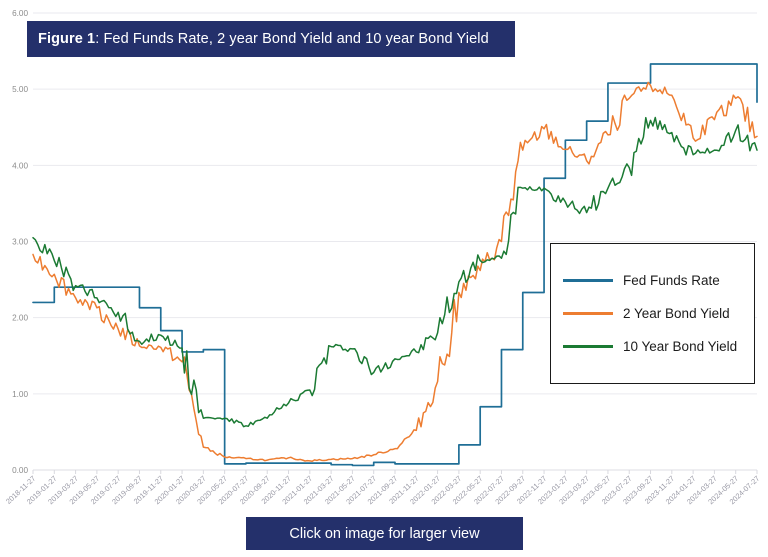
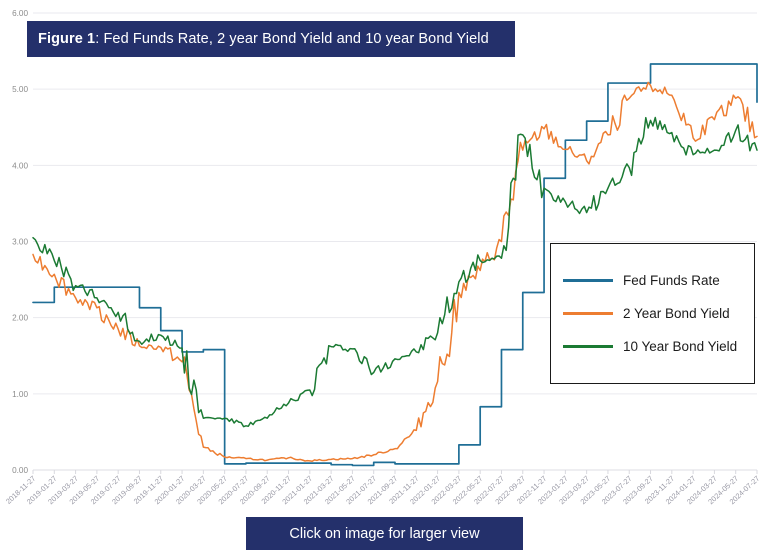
10 Year Bond Yield/2022-09-27: 3.7 -> 4.4
